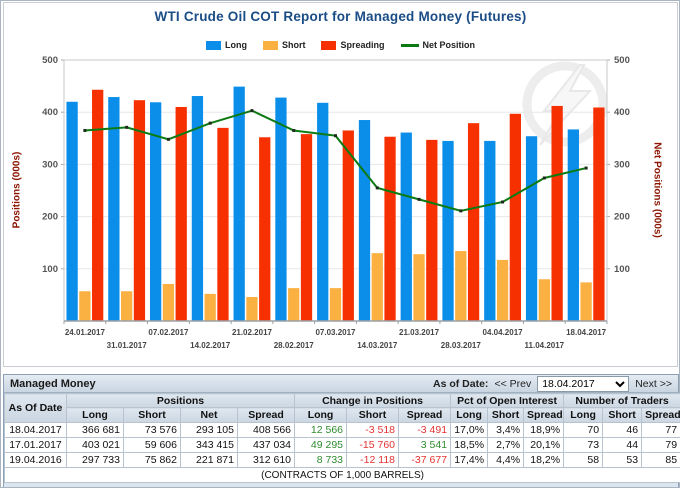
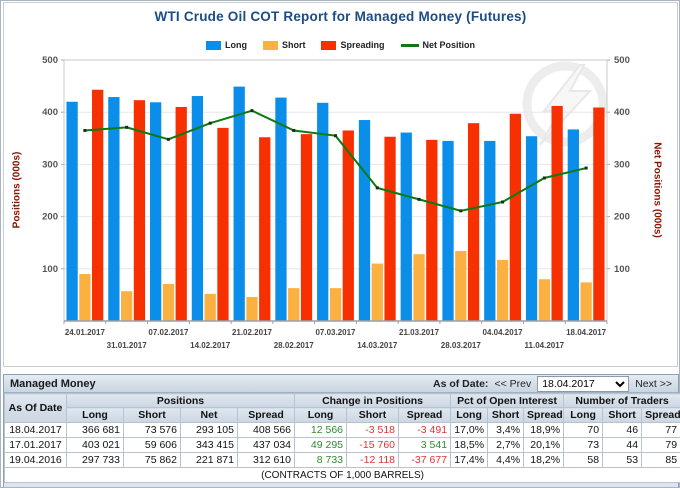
Short/24.01.2017: 60 -> 90
Short/14.03.2017: 130 -> 110
